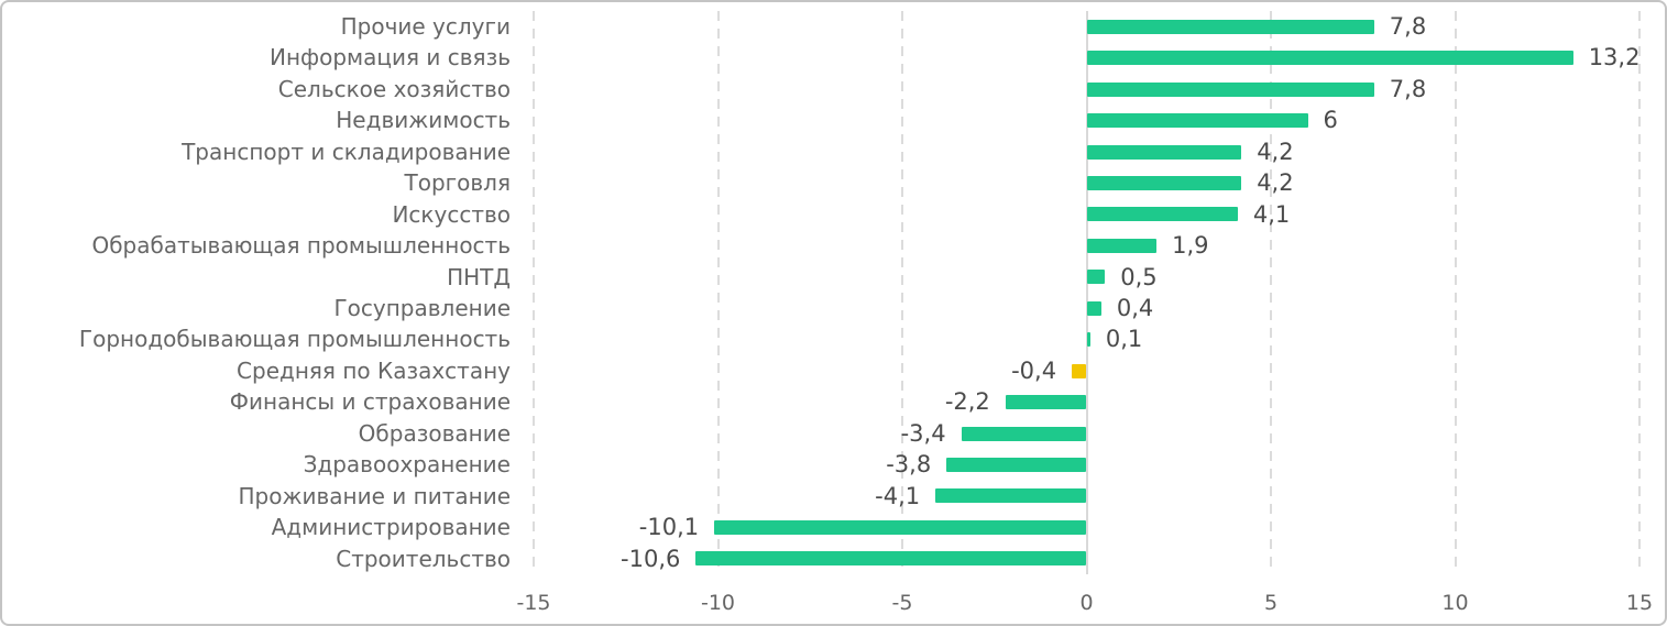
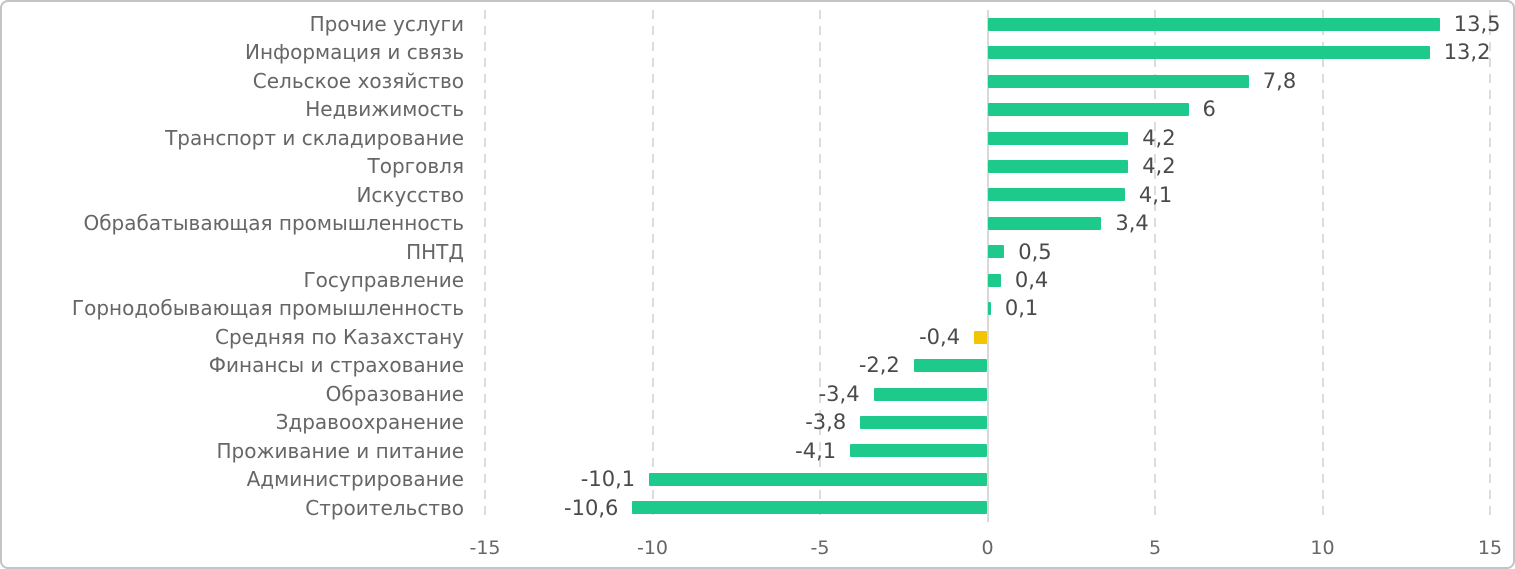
Прочие услуги: 7,8 -> 13,5
Обрабатывающая промышленность: 1,9 -> 3,4
